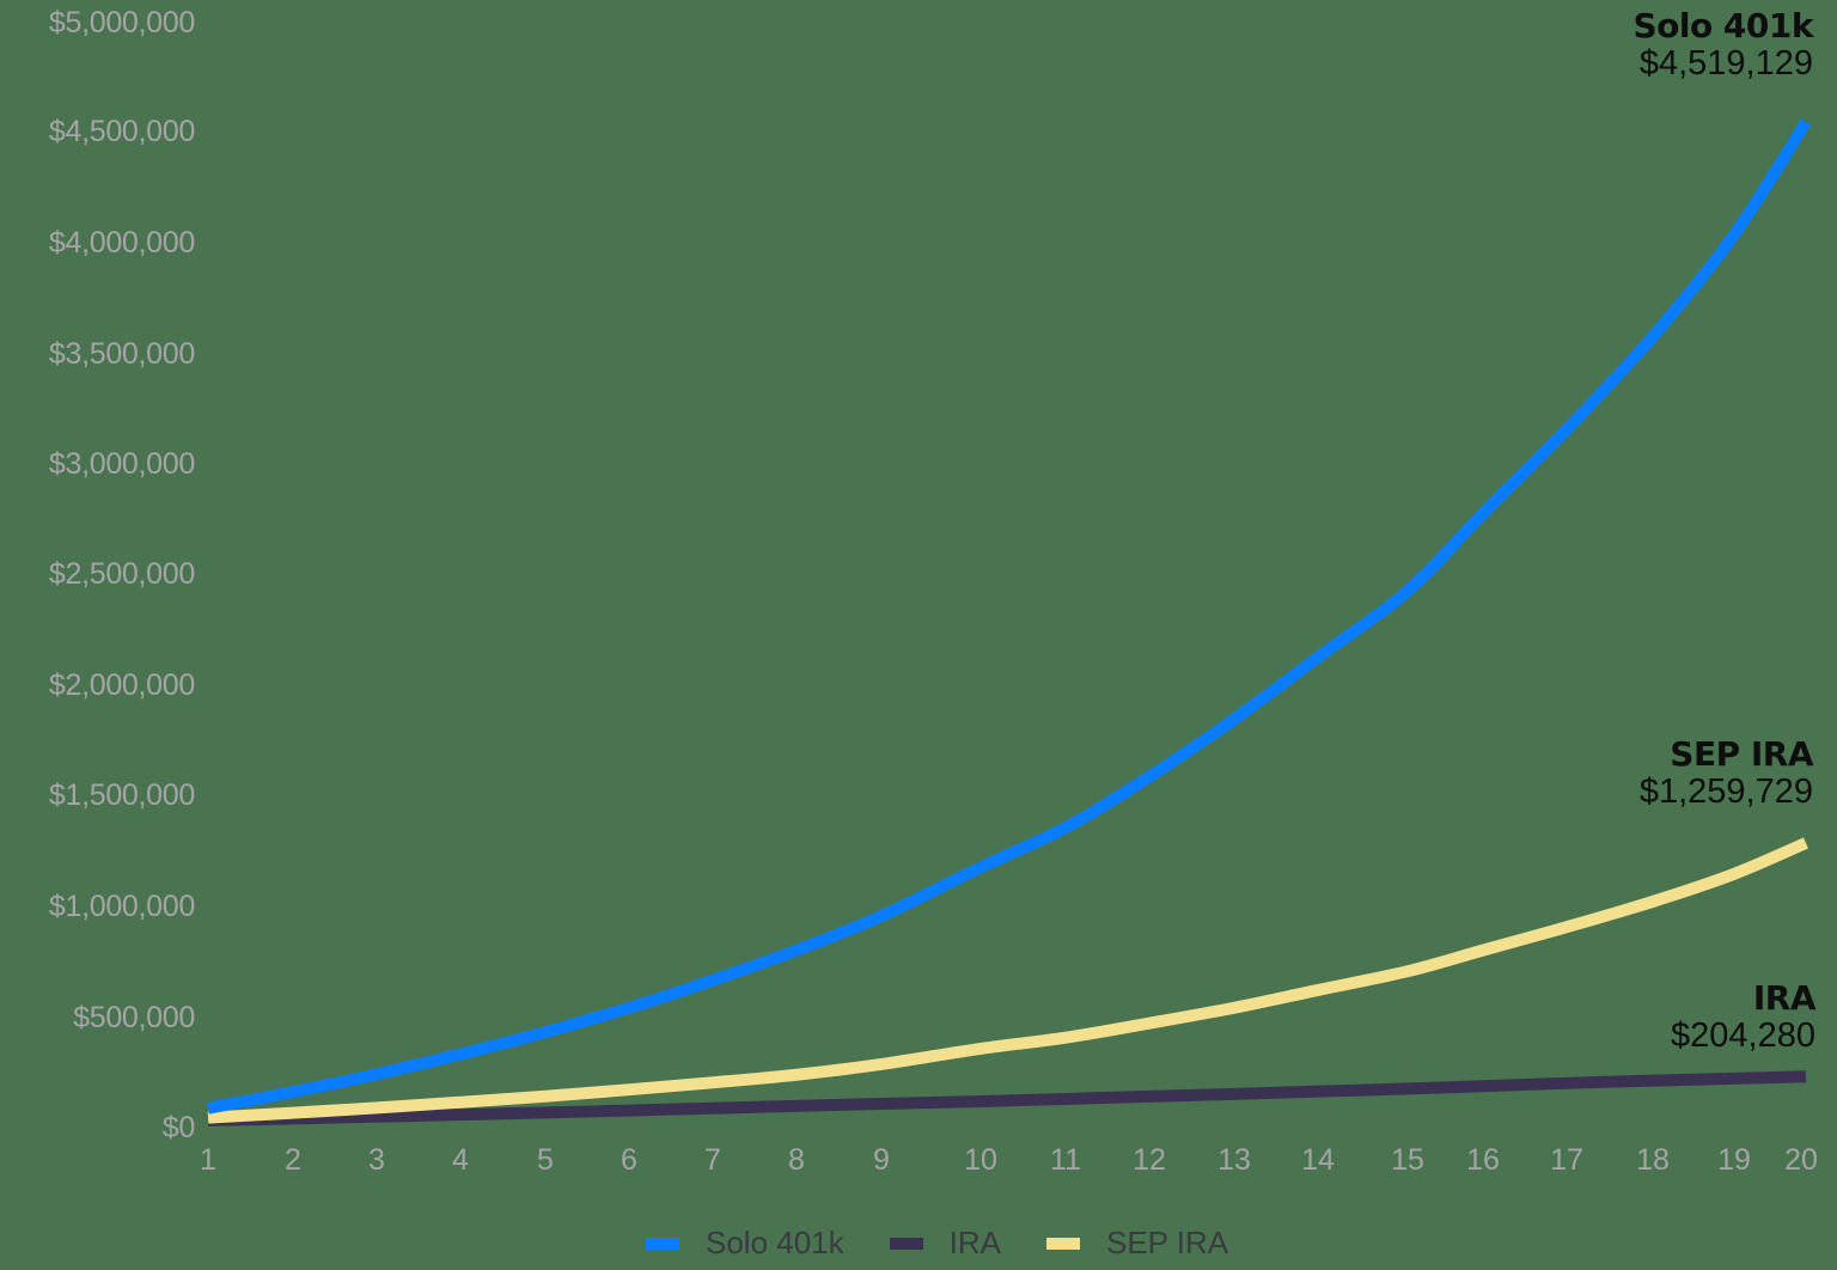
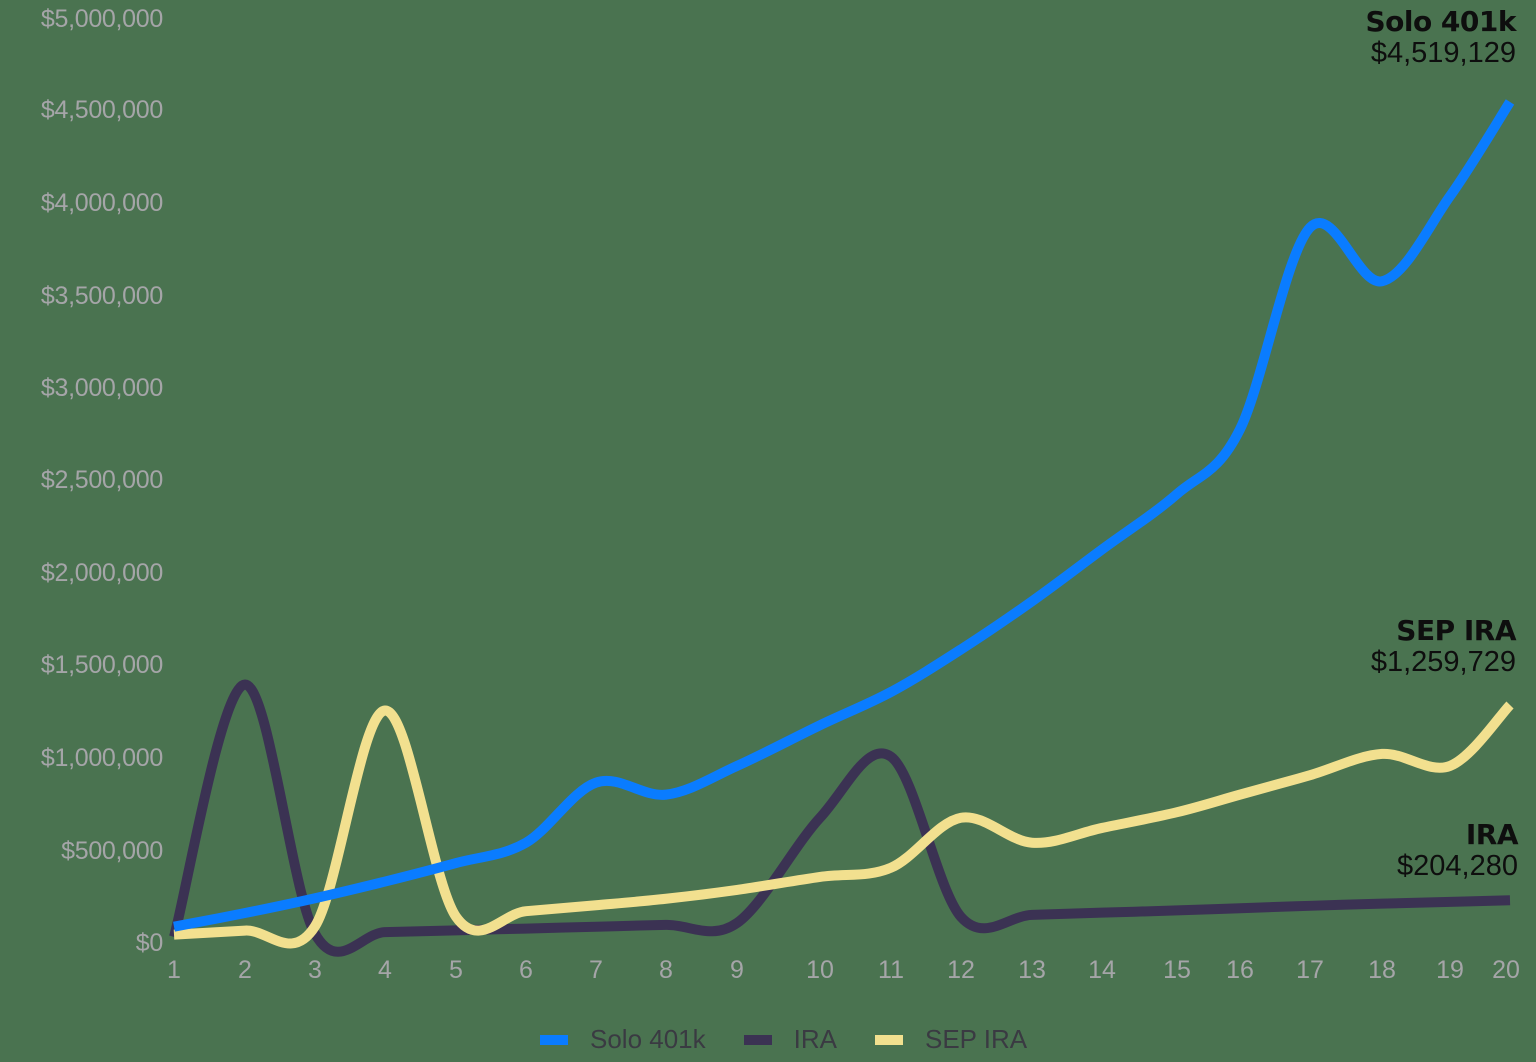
IRA/2: $10000 -> $1370000
SEP IRA/4: $90000 -> $1230000
Solo 401k/7: $640000 -> $840000
IRA/10: $90000 -> $650000
IRA/11: $100000 -> $980000
SEP IRA/12: $440000 -> $650000
Solo 401k/17: $3130000 -> $3840000
SEP IRA/19: $1120000 -> $930000
